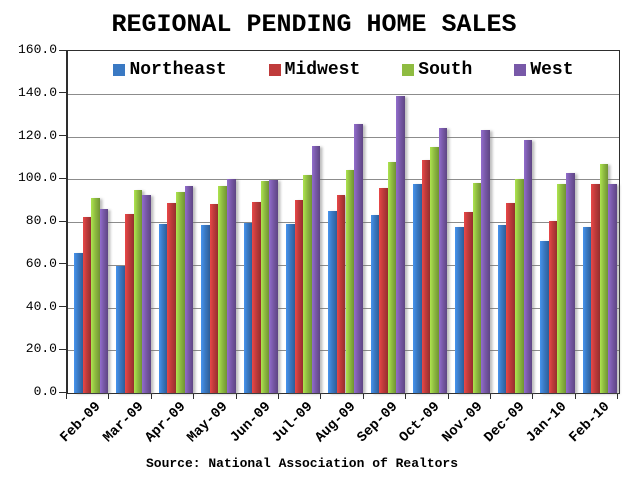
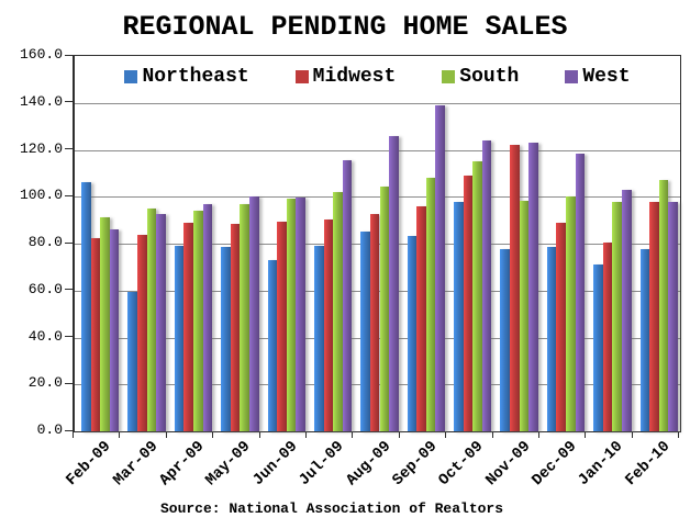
Northeast/Feb-09: 65 -> 106
Northeast/Jun-09: 80 -> 73
Midwest/Nov-09: 85 -> 122
